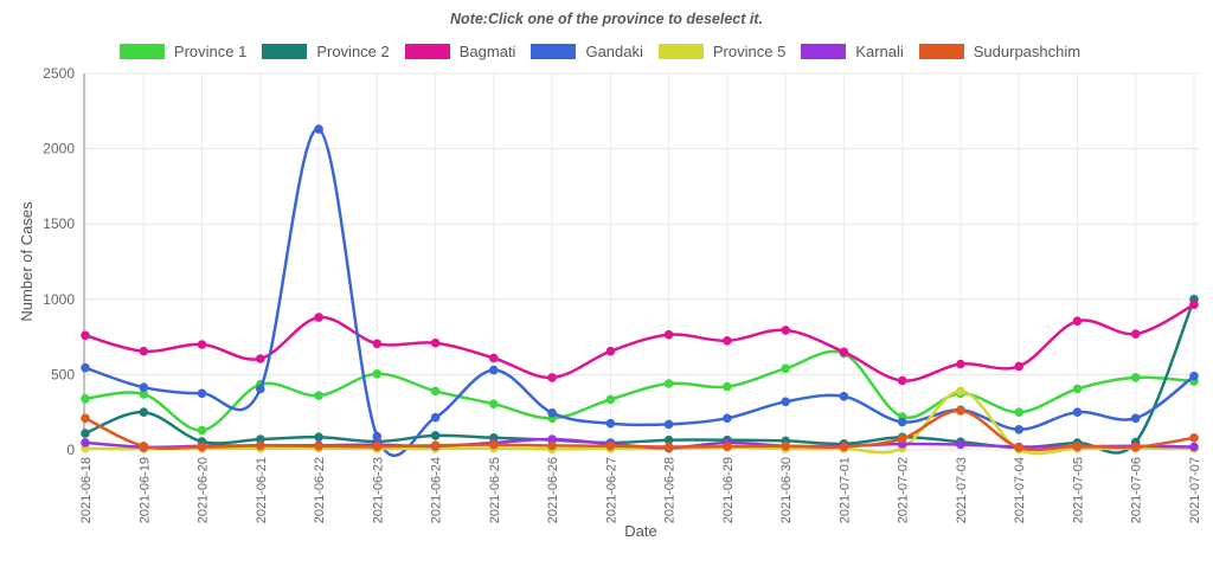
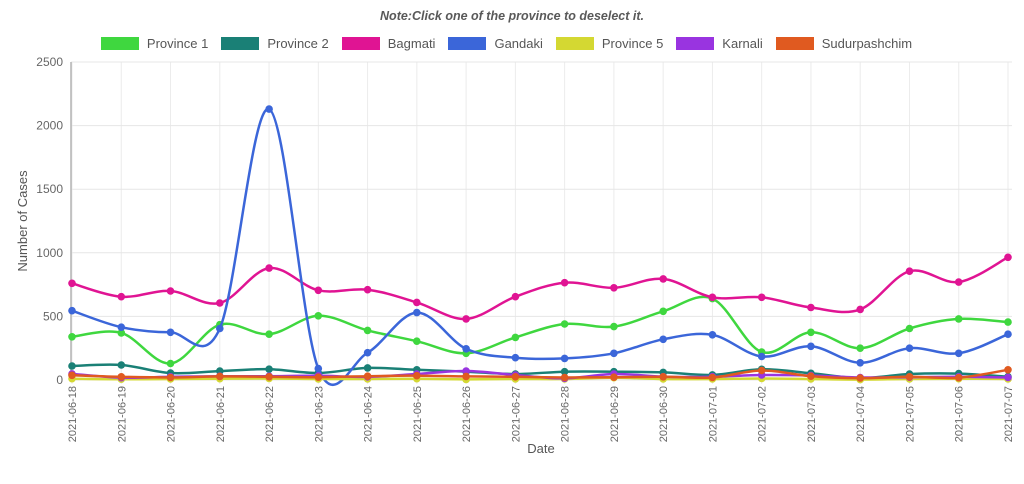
Sudurpashchim/2021-06-18: 210 -> 40
Province 2/2021-06-19: 250 -> 120
Bagmati/2021-07-02: 460 -> 650
Province 5/2021-07-03: 390 -> 10
Sudurpashchim/2021-07-03: 260 -> 30
Province 2/2021-07-07: 1000 -> 30
Gandaki/2021-07-07: 490 -> 360
